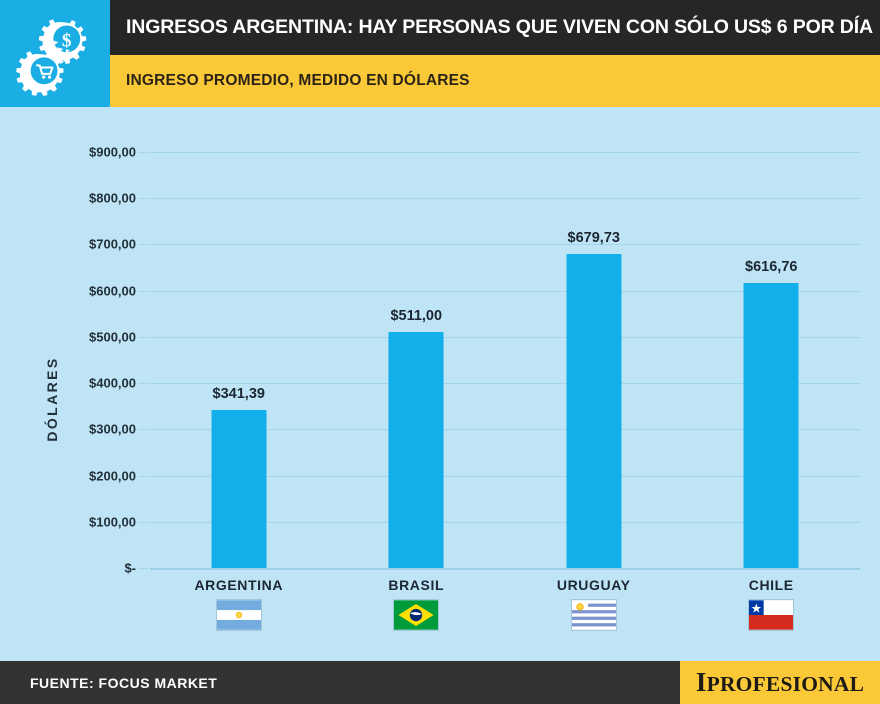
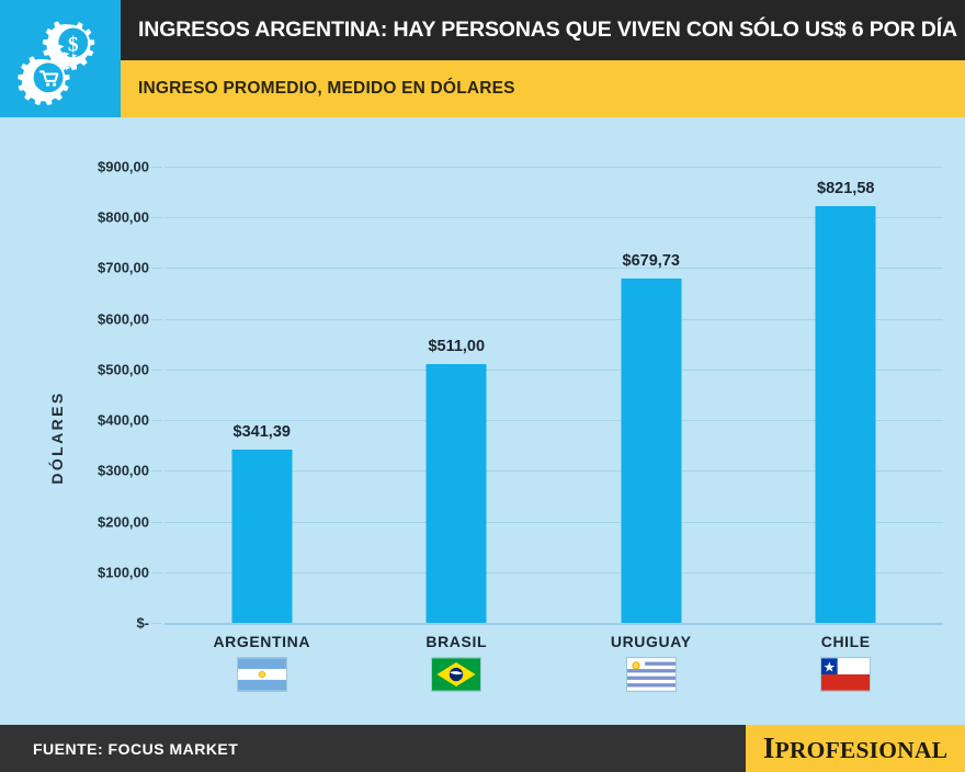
CHILE: $616,76 -> $821,58
